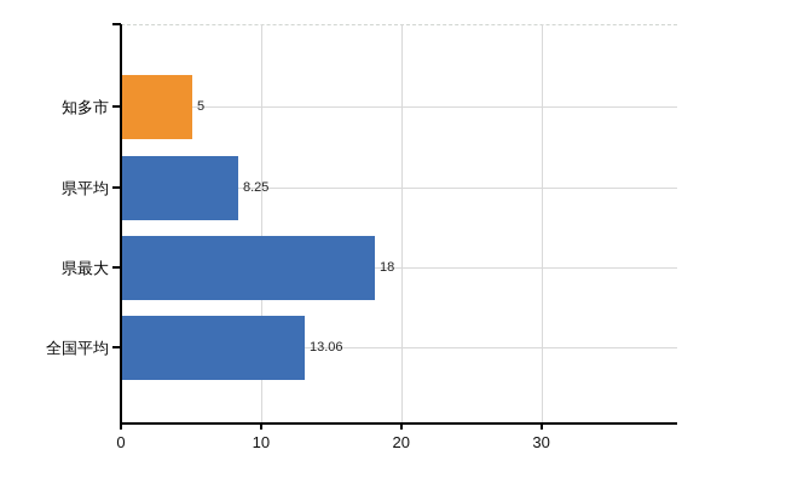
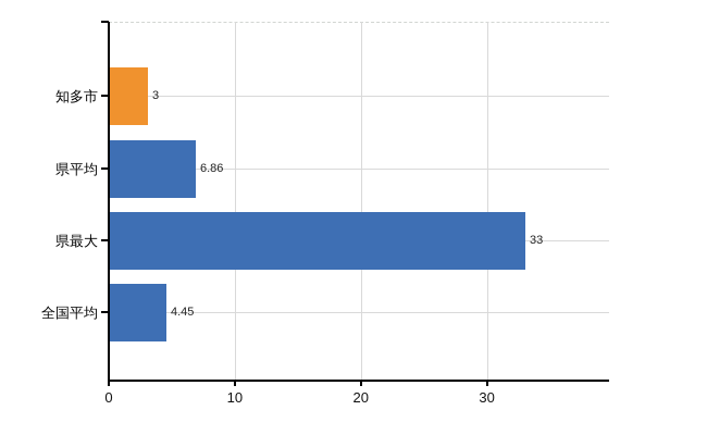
知多市: 5 -> 3
県平均: 8.25 -> 6.86
県最大: 18 -> 33
全国平均: 13.06 -> 4.45
